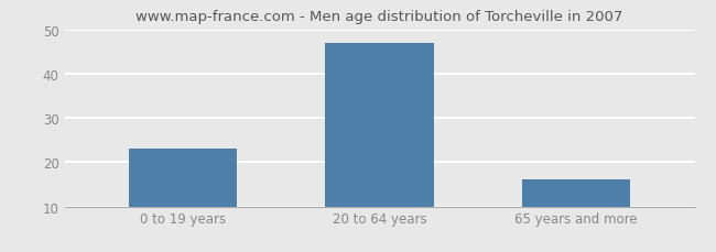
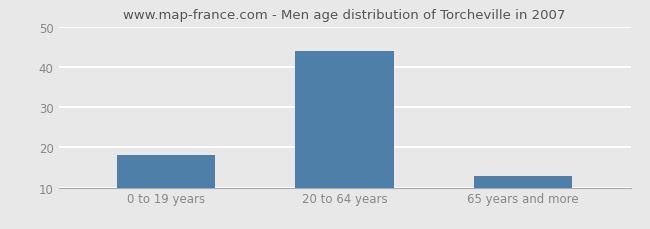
0 to 19 years: 23 -> 18
20 to 64 years: 47 -> 44
65 years and more: 16 -> 13
